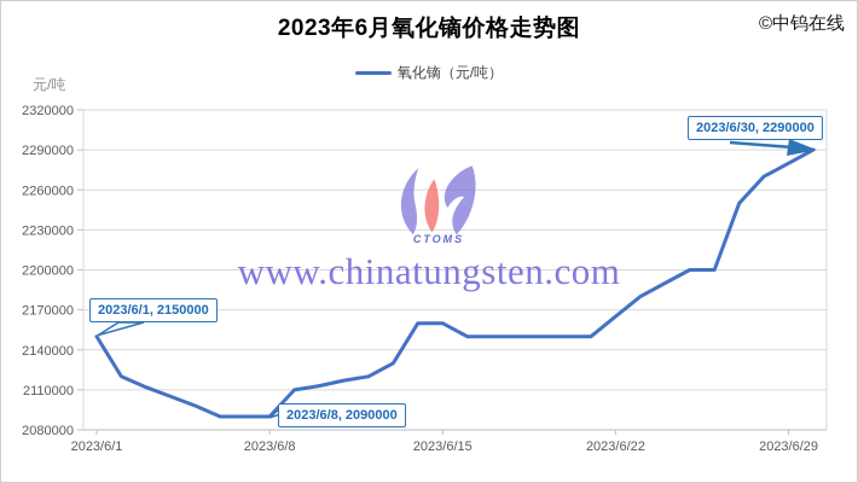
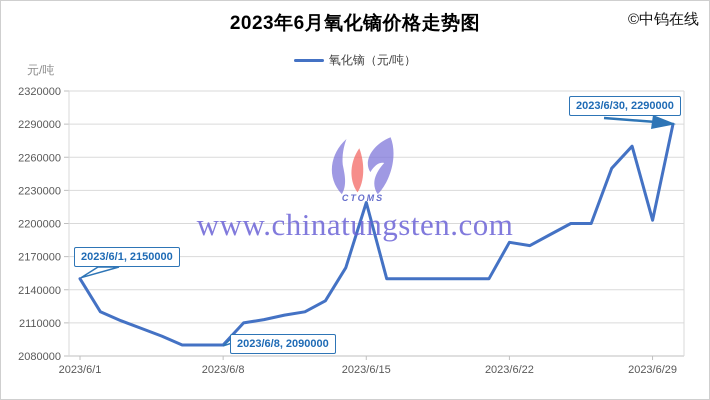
2023/6/15: 2160000 -> 2219000
2023/6/22: 2165000 -> 2183000
2023/6/29: 2280000 -> 2203000
